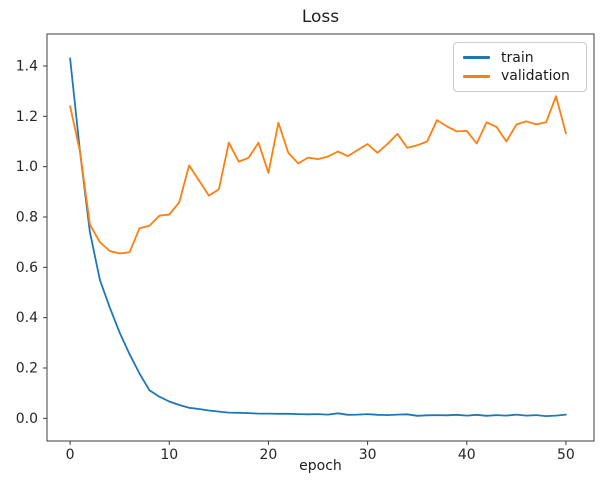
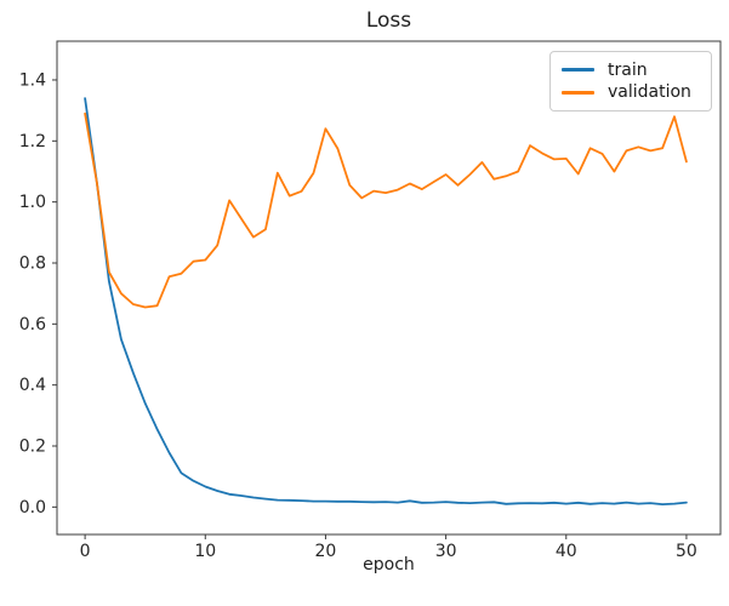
train/0: 1.43 -> 1.34
validation/0: 1.24 -> 1.29
validation/20: 0.97 -> 1.24
